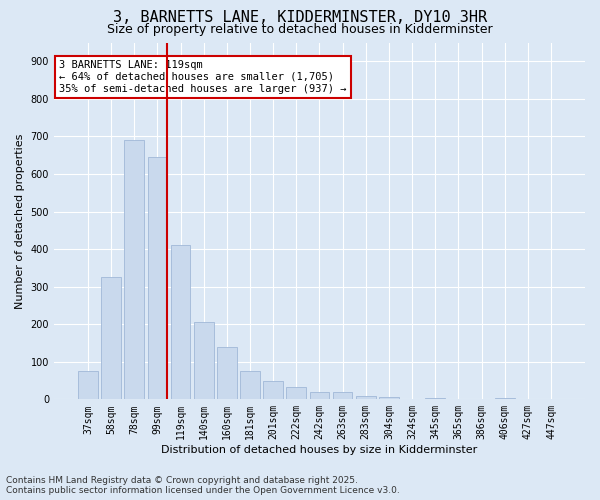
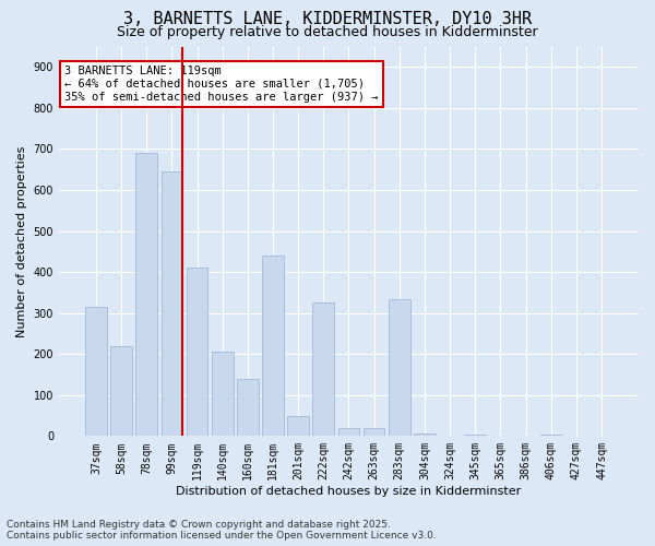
37sqm: 75 -> 315
58sqm: 325 -> 220
181sqm: 75 -> 440
222sqm: 33 -> 325
283sqm: 10 -> 335
